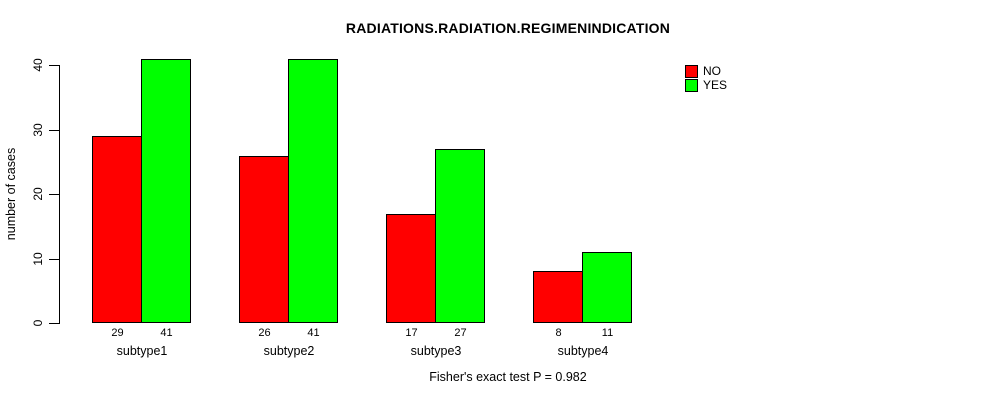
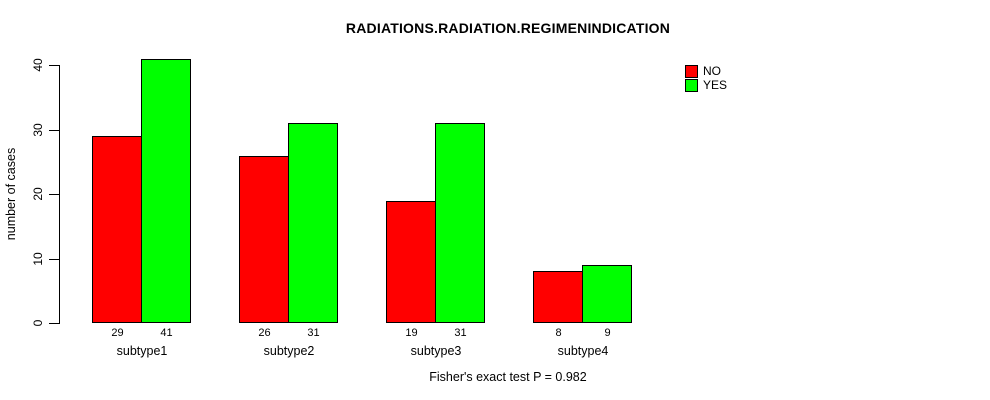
YES/subtype2: 41 -> 31
NO/subtype3: 17 -> 19
YES/subtype3: 27 -> 31
YES/subtype4: 11 -> 9
